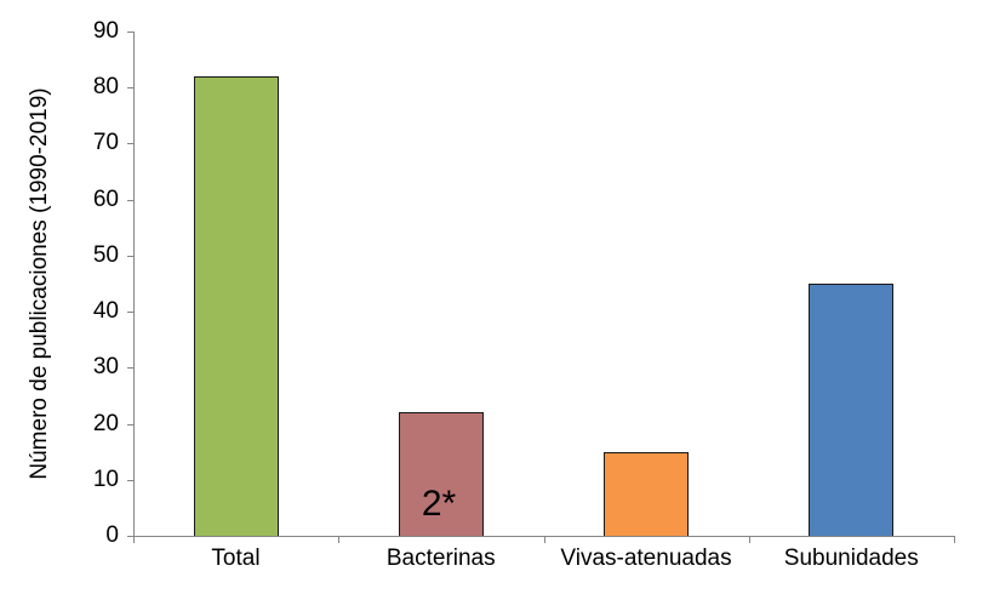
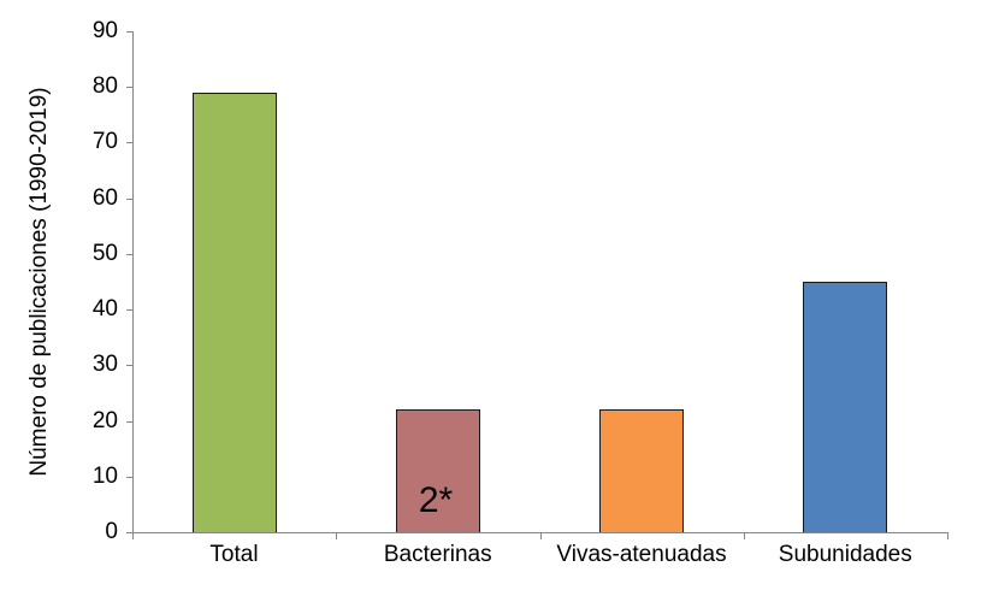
Total: 82 -> 79
Vivas-atenuadas: 15 -> 22
